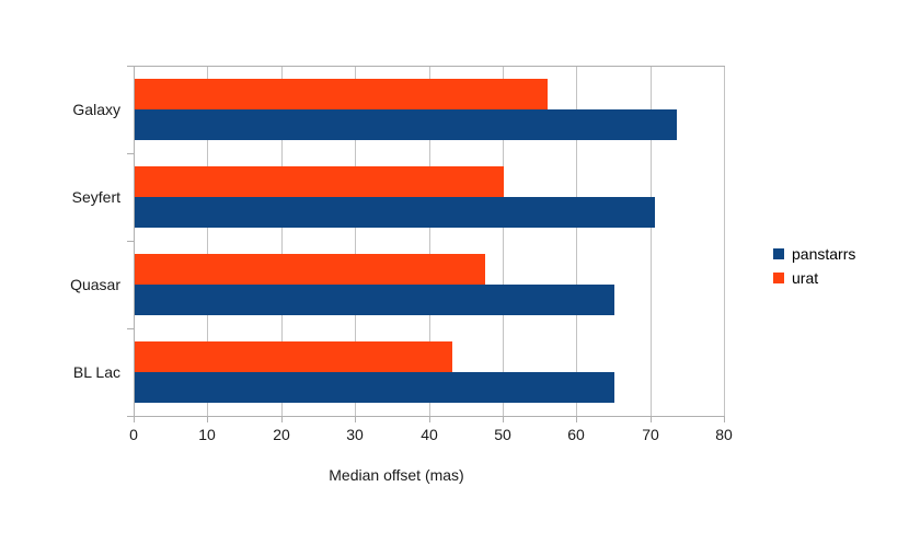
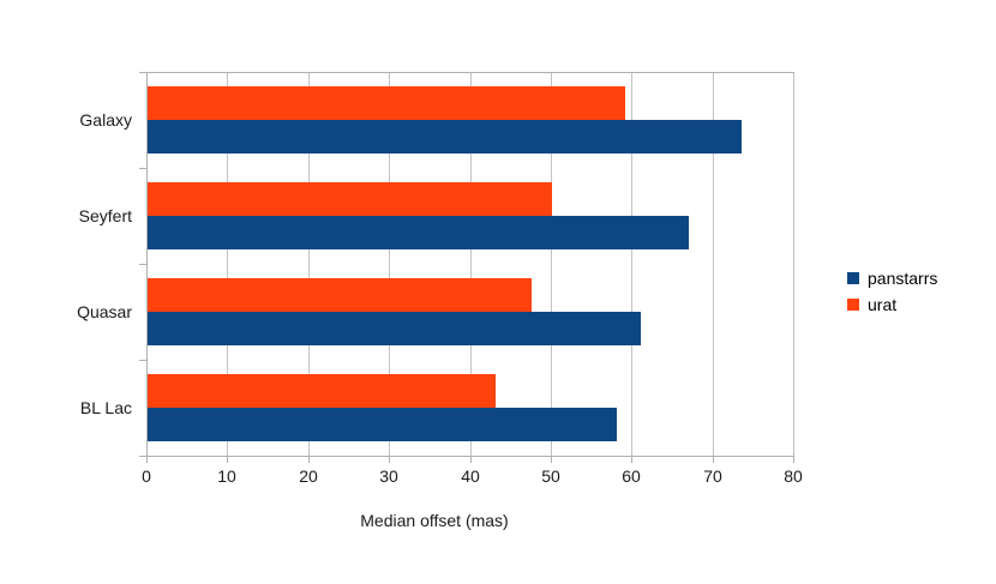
urat/Galaxy: 56 -> 59
panstarrs/Seyfert: 70 -> 67
panstarrs/Quasar: 65 -> 61
panstarrs/BL Lac: 65 -> 58
